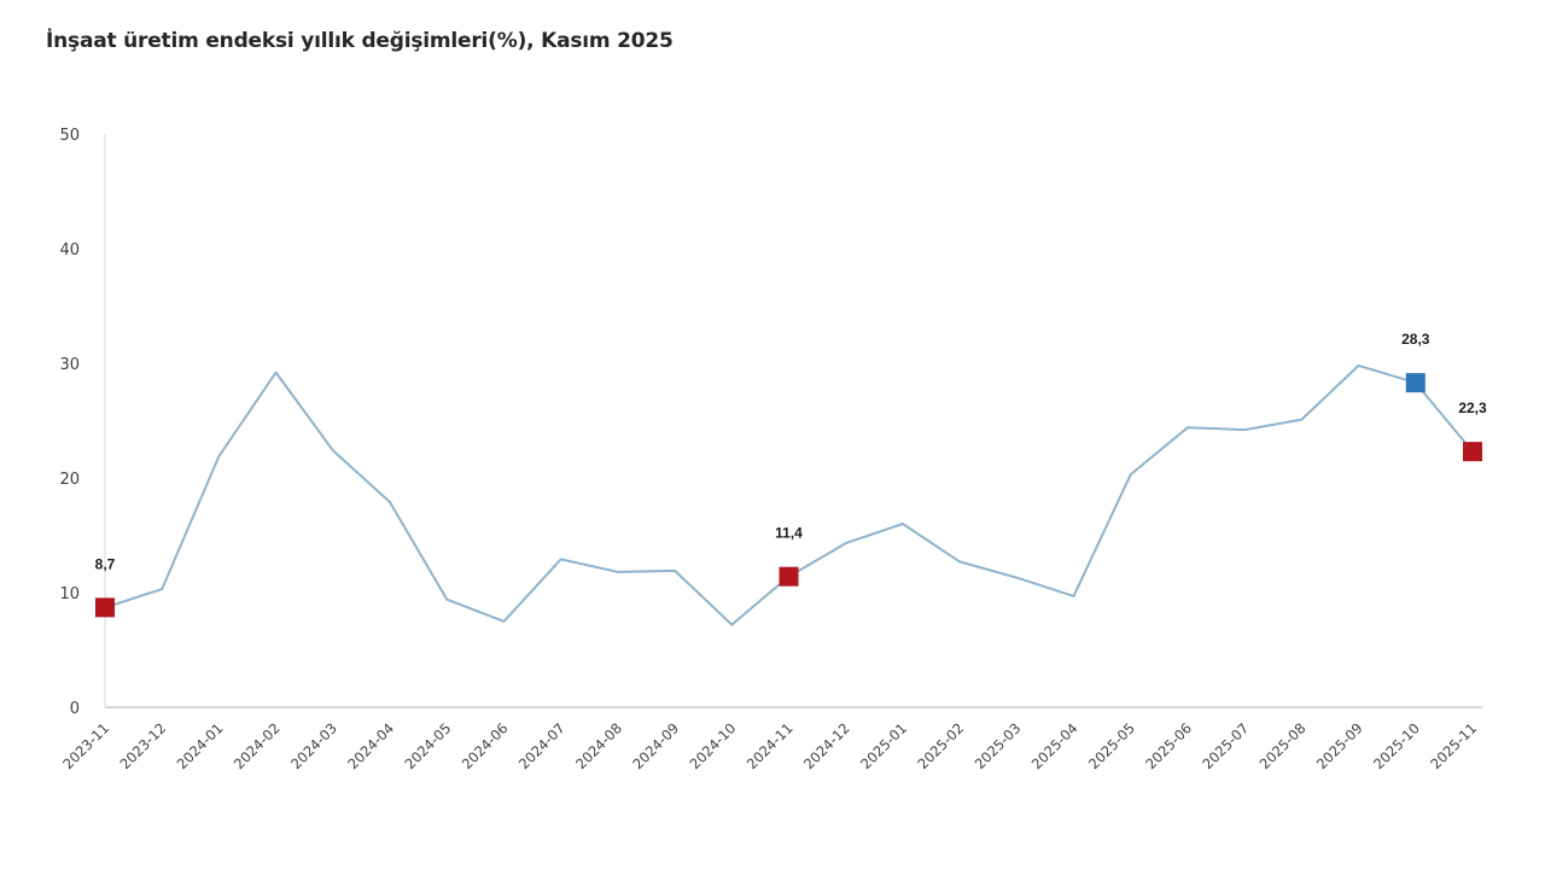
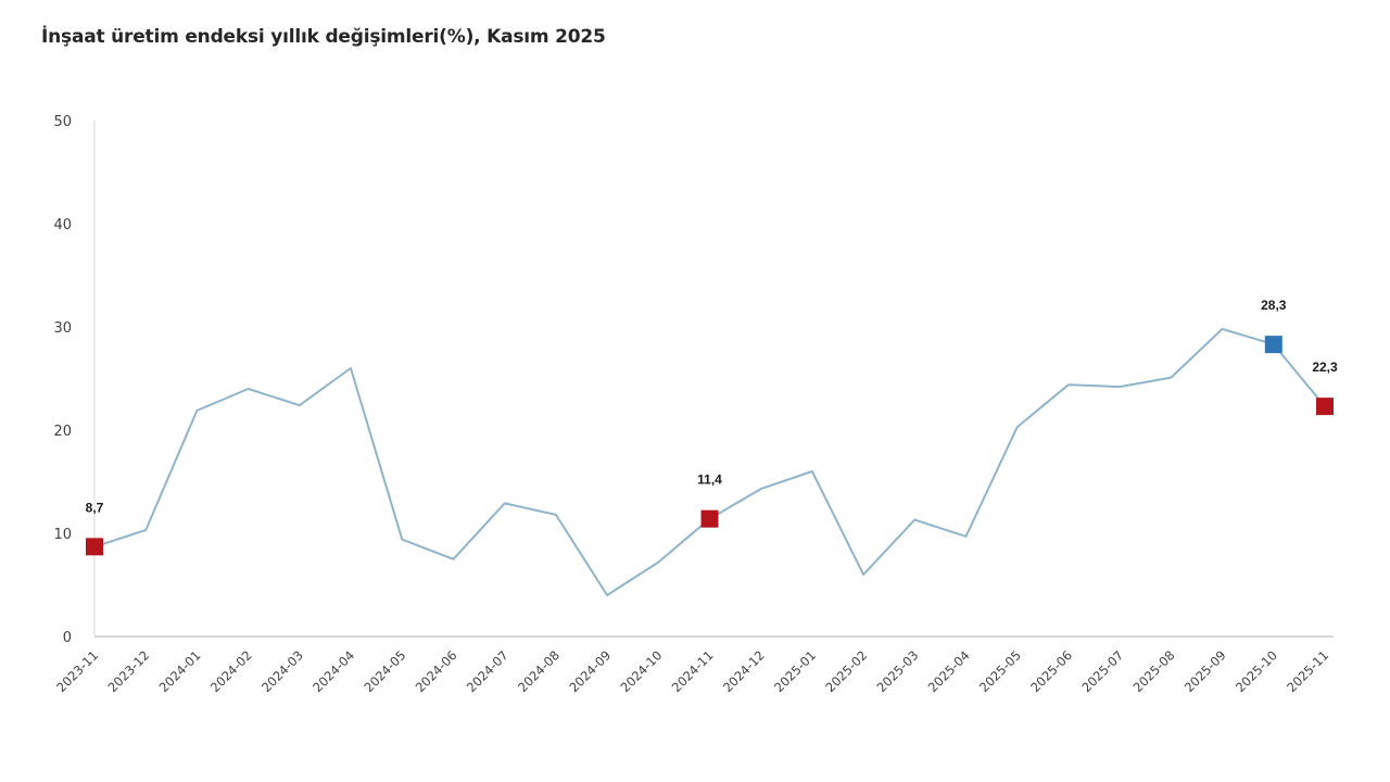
2024-02: 29 -> 24
2024-04: 18 -> 26
2024-09: 12 -> 4
2025-02: 13 -> 6
